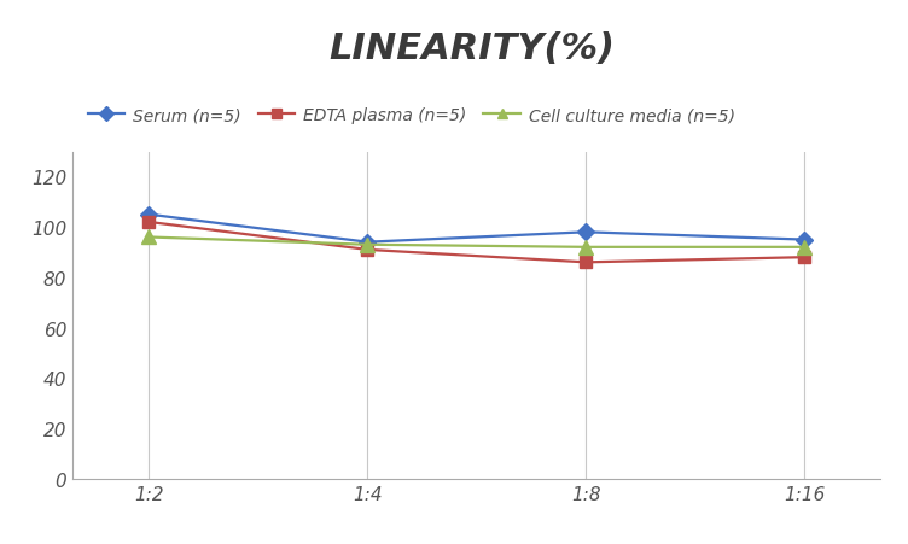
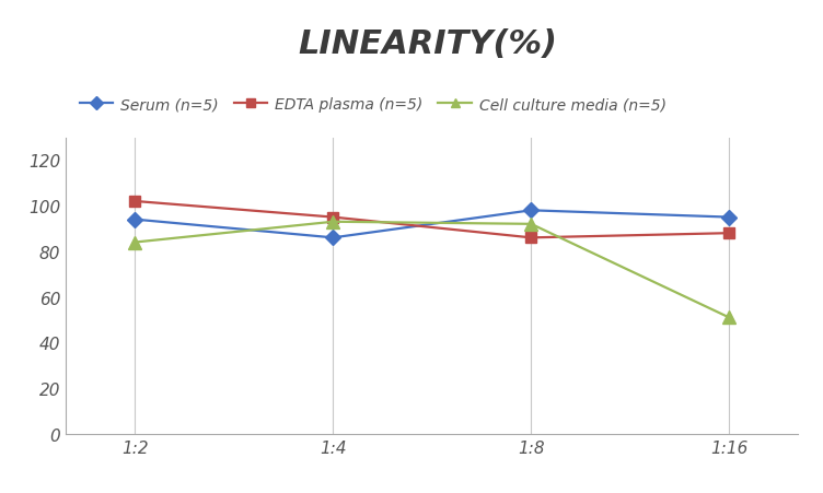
Serum (n=5)/1:2: 105 -> 94
Cell culture media (n=5)/1:2: 96 -> 84
Serum (n=5)/1:4: 94 -> 86
EDTA plasma (n=5)/1:4: 91 -> 95
Cell culture media (n=5)/1:16: 92 -> 51
